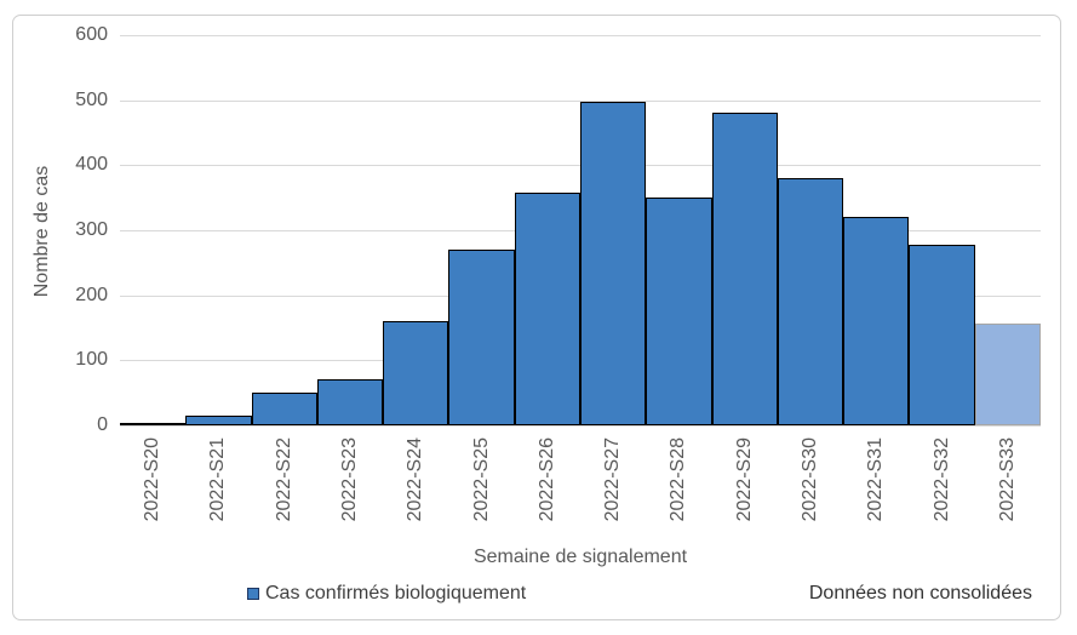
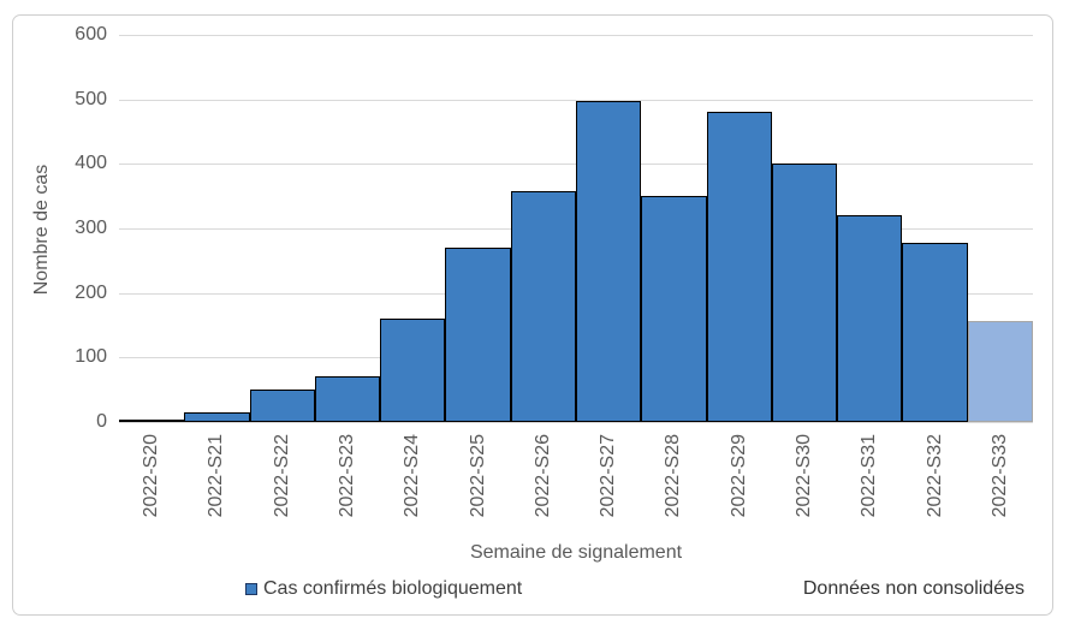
2022-S30: 380 -> 400
